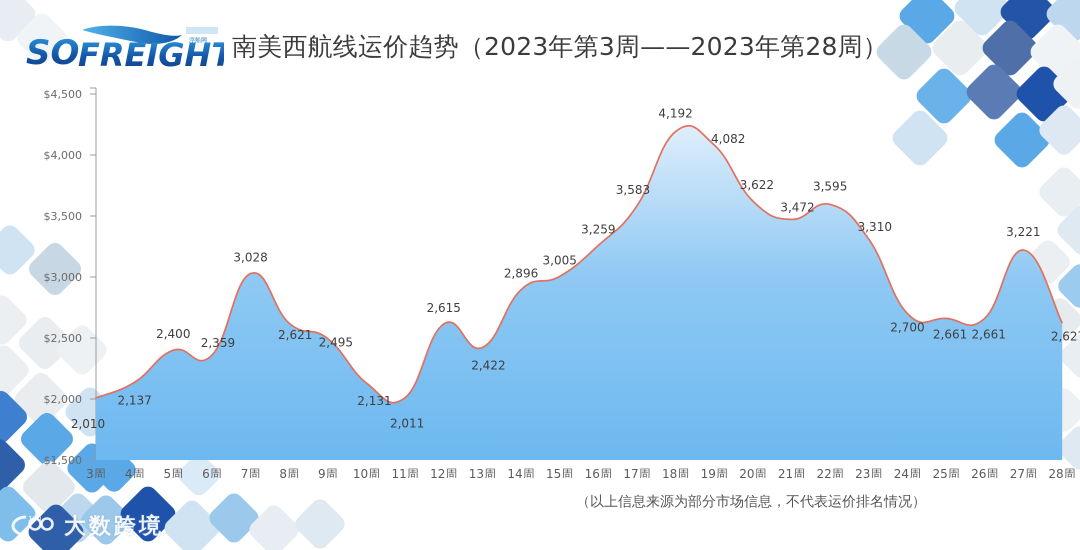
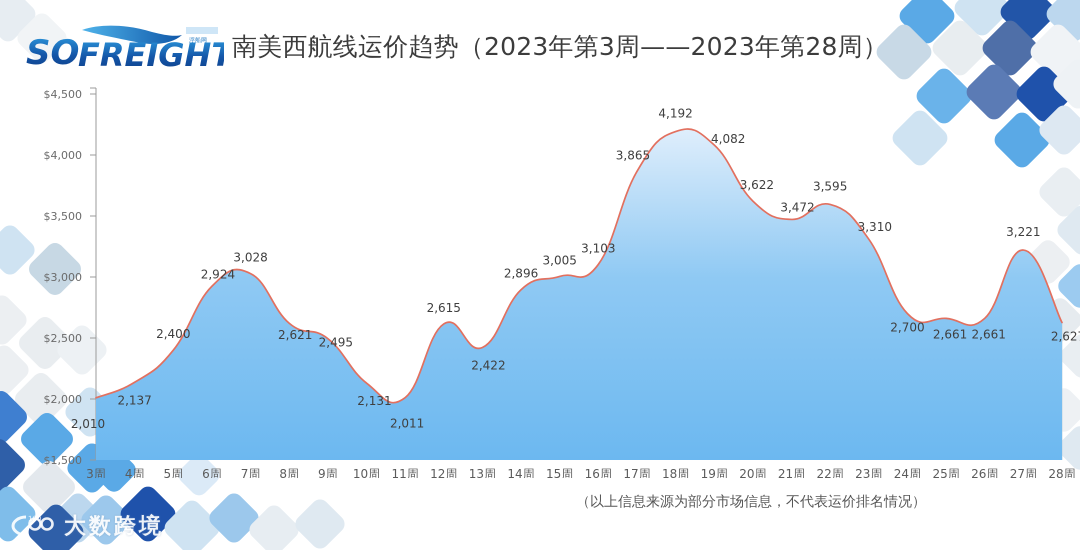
6周: 2,359 -> 2,924
16周: 3,259 -> 3,103
17周: 3,583 -> 3,865
